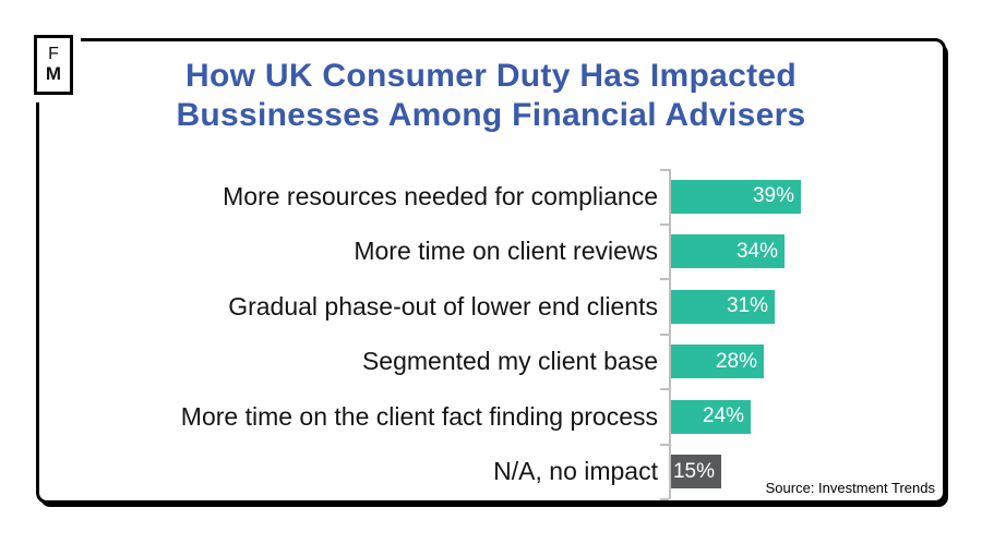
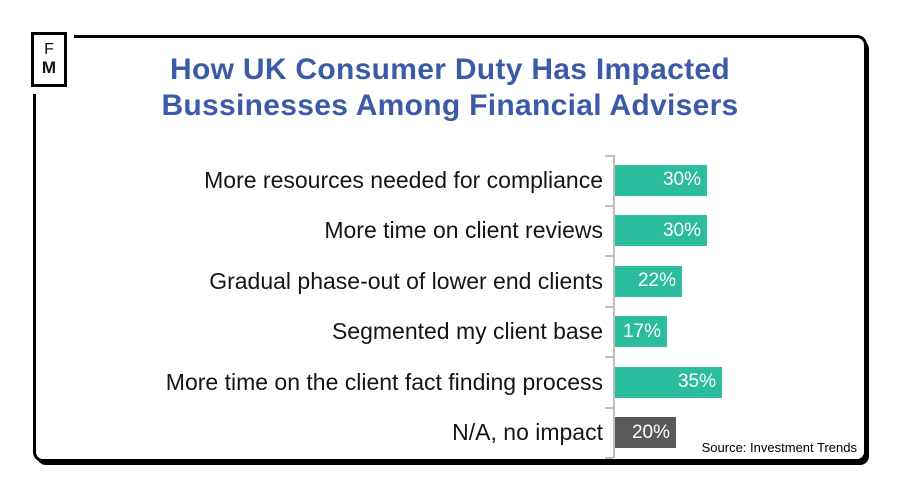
More resources needed for compliance: 39% -> 30%
More time on client reviews: 34% -> 30%
Gradual phase-out of lower end clients: 31% -> 22%
Segmented my client base: 28% -> 17%
More time on the client fact finding process: 24% -> 35%
N/A, no impact: 15% -> 20%
